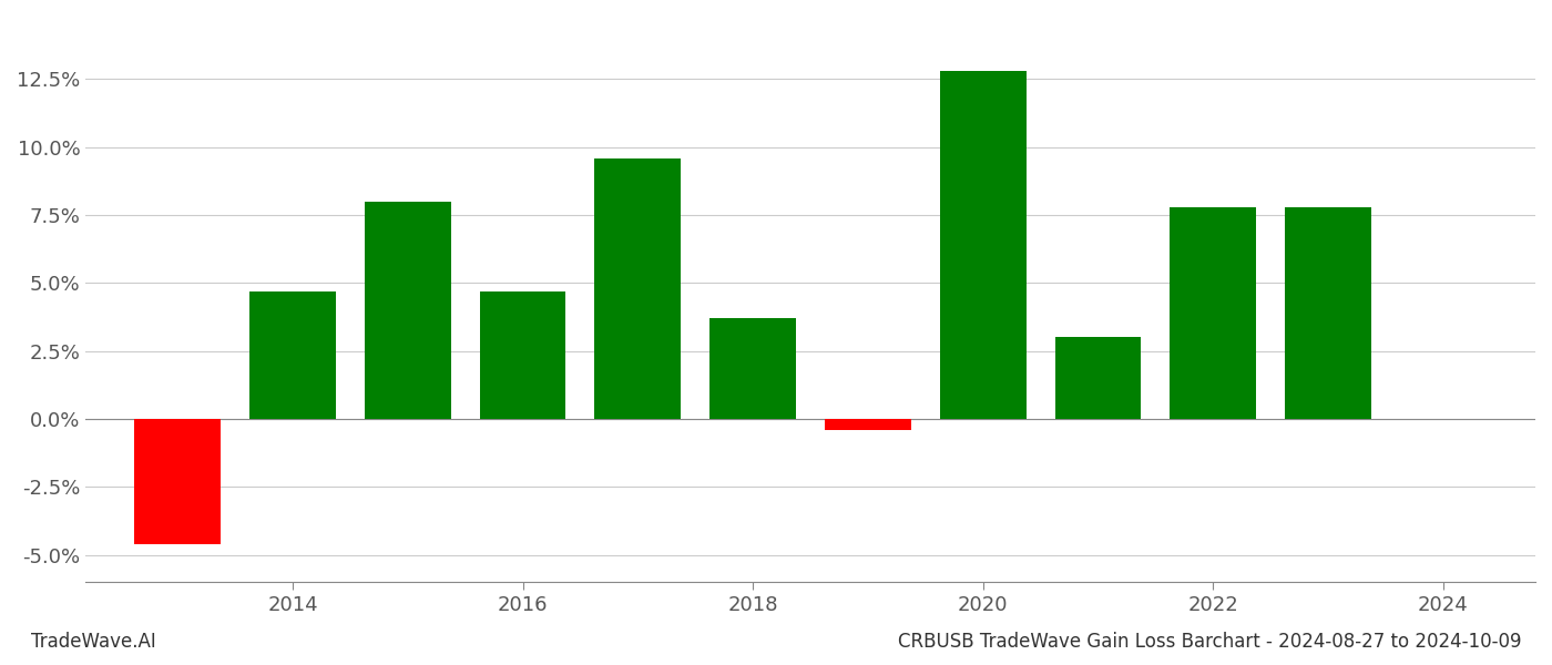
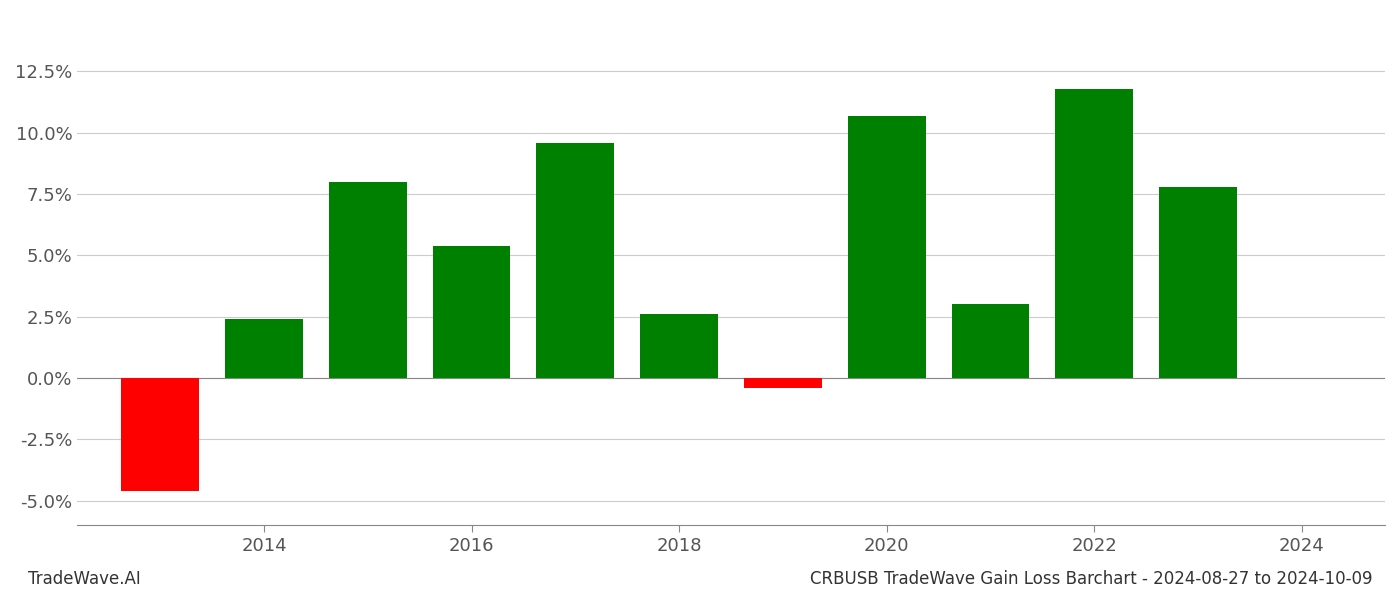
2014: 4.7% -> 2.4%
2016: 4.7% -> 5.4%
2018: 3.7% -> 2.6%
2020: 12.8% -> 10.7%
2022: 7.8% -> 11.8%
